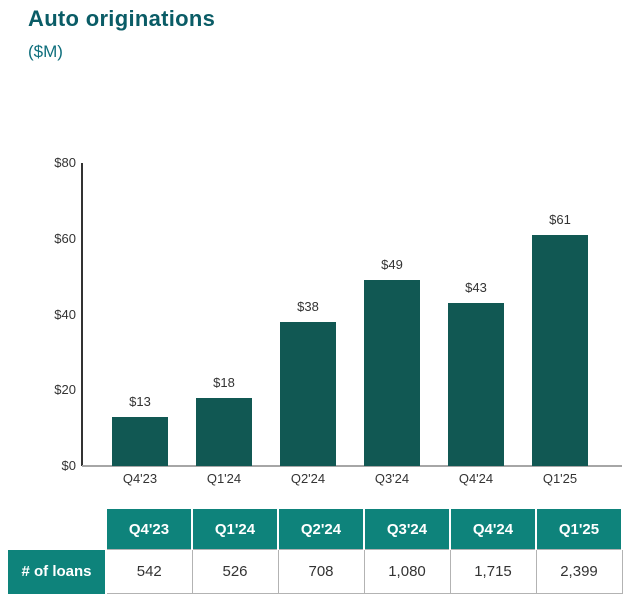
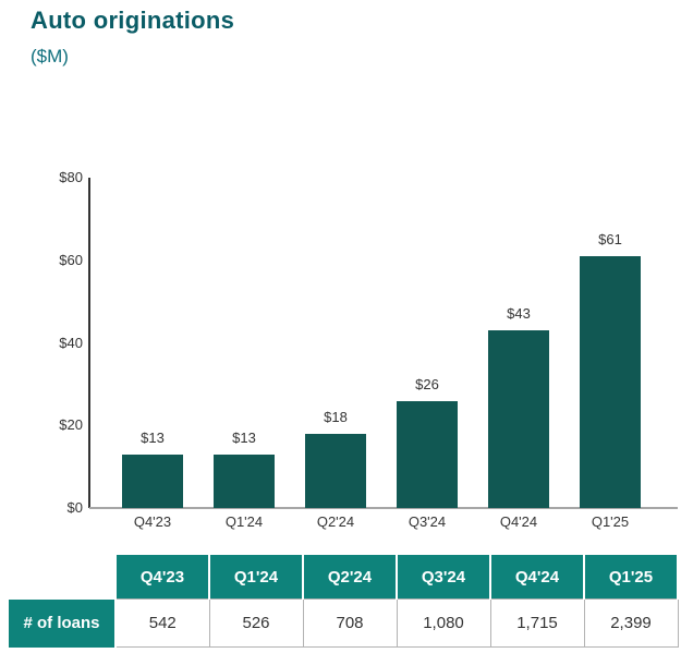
Q1'24: $18 -> $13
Q2'24: $38 -> $18
Q3'24: $49 -> $26
